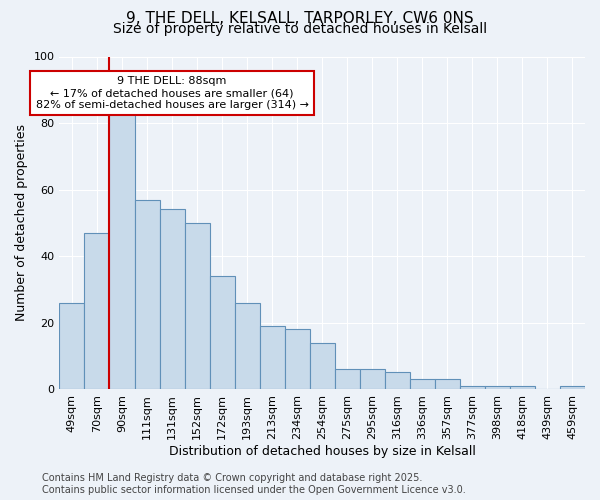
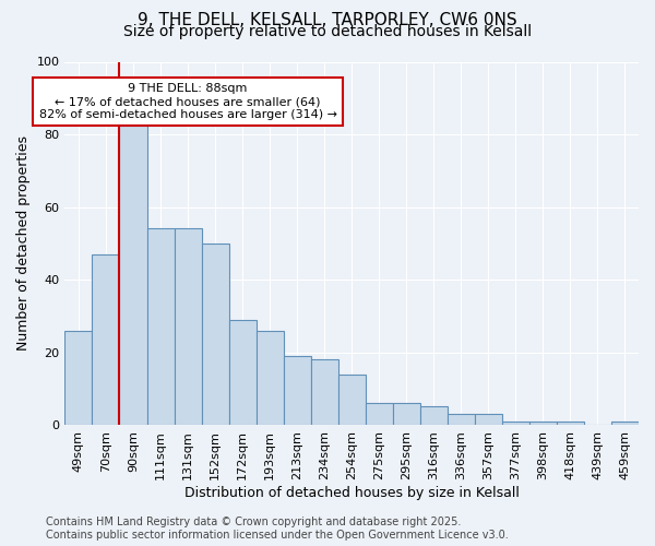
111sqm: 57 -> 54
172sqm: 34 -> 29
